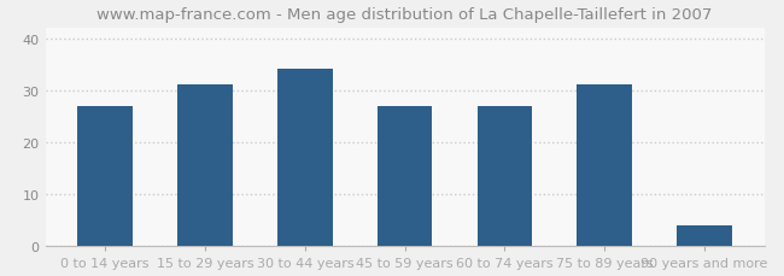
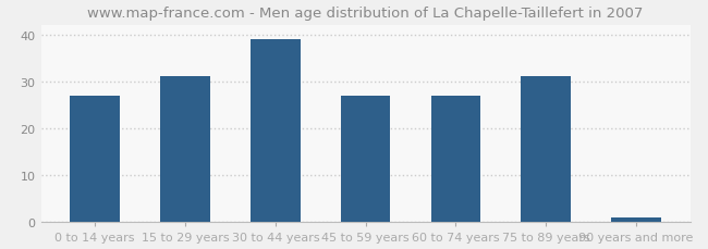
30 to 44 years: 34 -> 39
90 years and more: 4 -> 1
